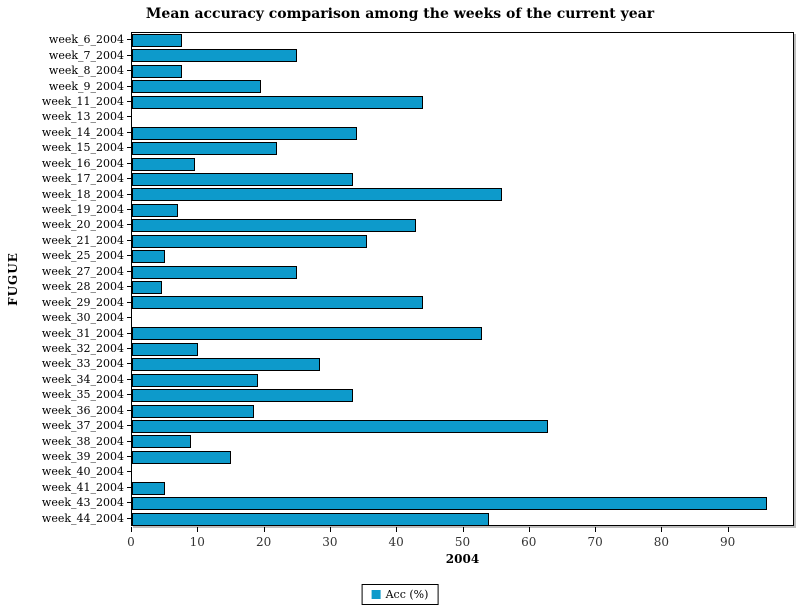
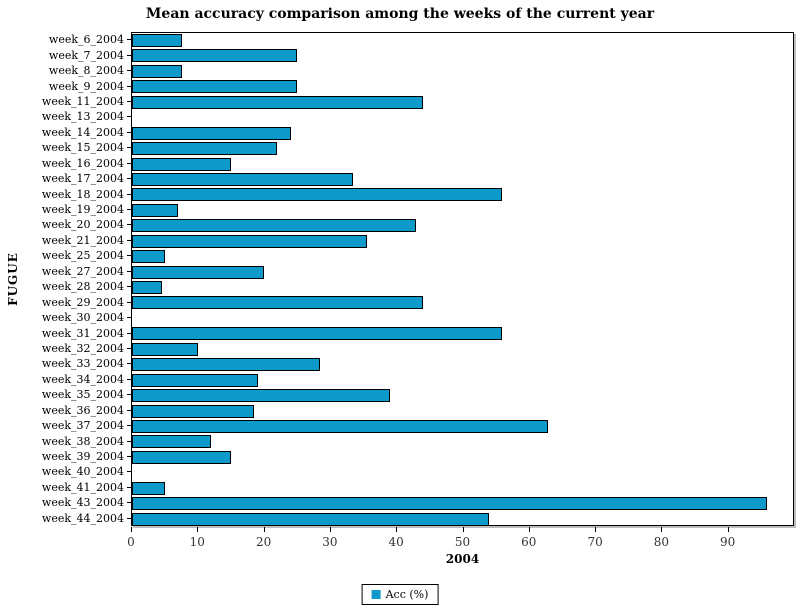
week_9_2004: 20 -> 25
week_14_2004: 34 -> 24
week_16_2004: 10 -> 15
week_27_2004: 25 -> 20
week_31_2004: 53 -> 56
week_35_2004: 34 -> 39
week_38_2004: 9 -> 12
